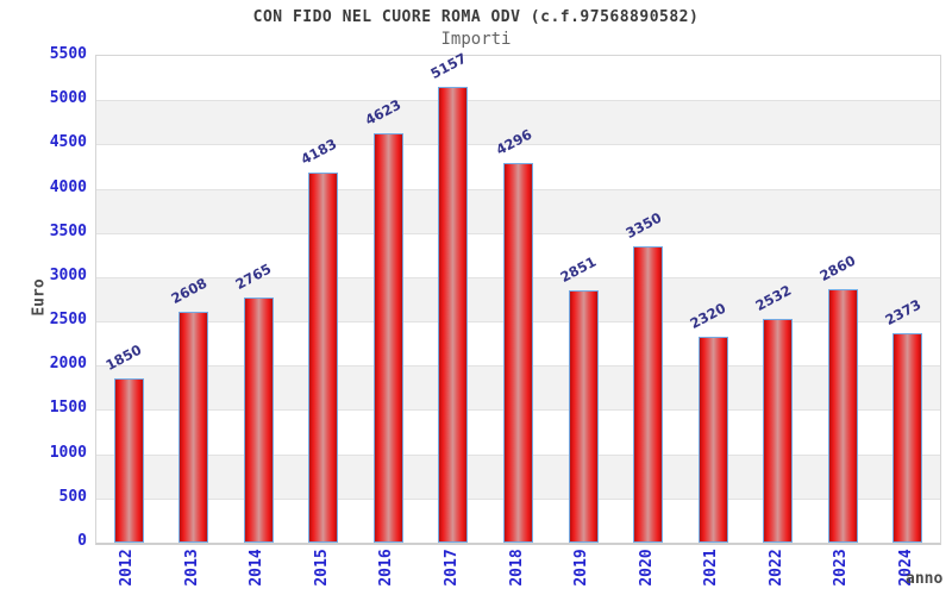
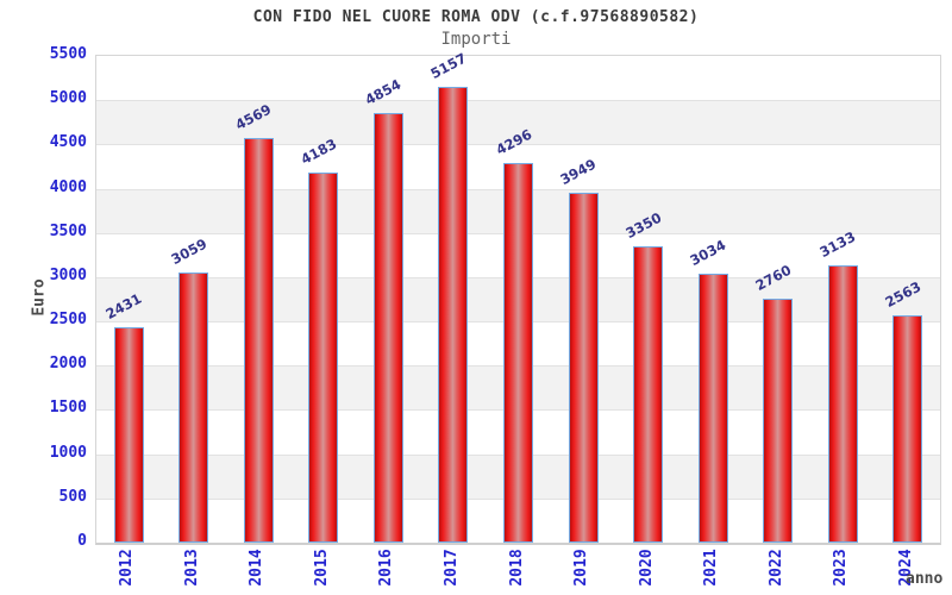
2012: 1850 -> 2431
2013: 2608 -> 3059
2014: 2765 -> 4569
2016: 4623 -> 4854
2019: 2851 -> 3949
2021: 2320 -> 3034
2022: 2532 -> 2760
2023: 2860 -> 3133
2024: 2373 -> 2563
